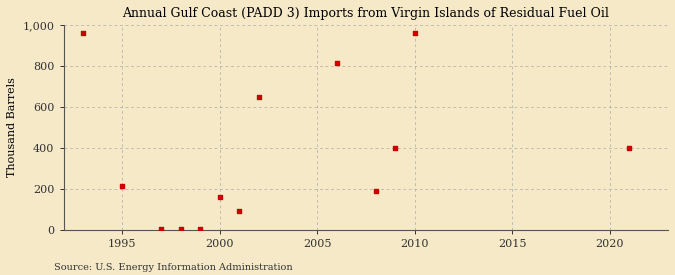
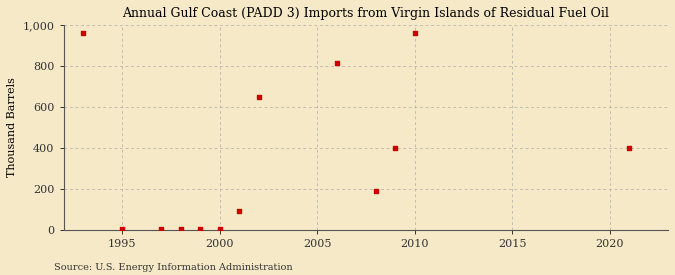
1995: 215 -> 2
2000: 160 -> 4
